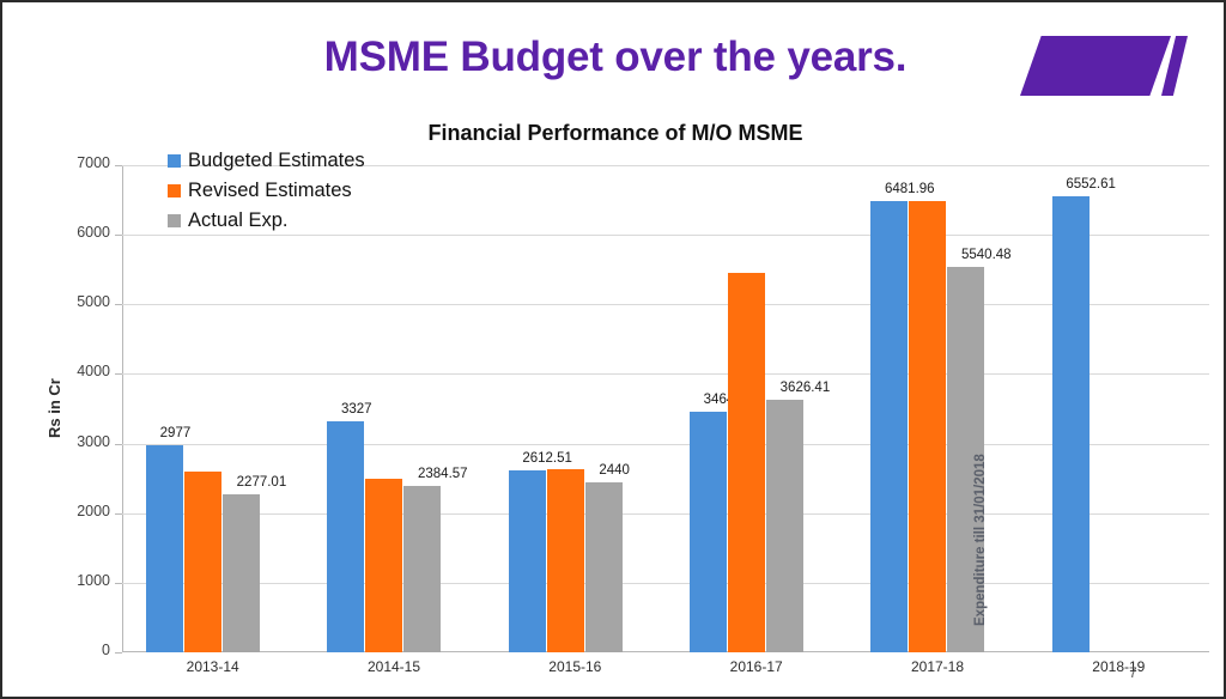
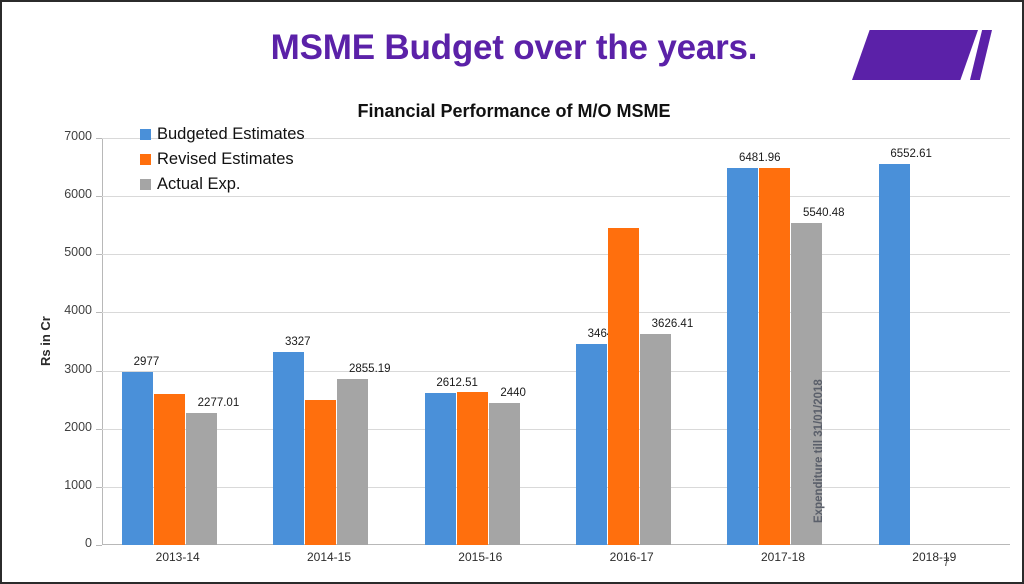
Actual Exp./2014-15: 2384.57 -> 2855.19
